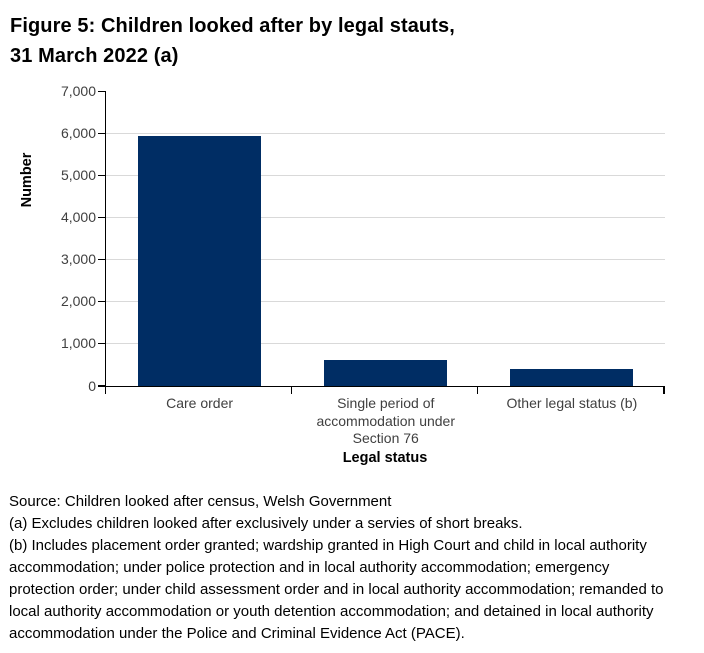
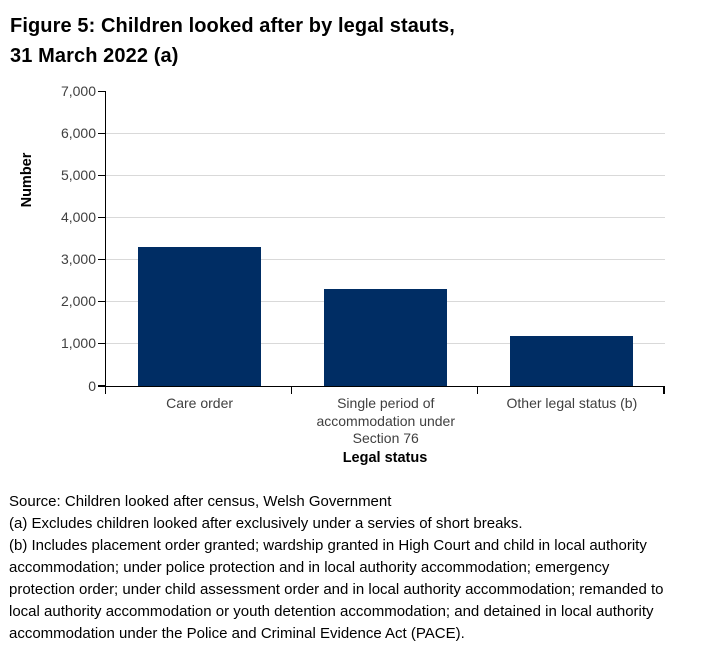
Care order: 6000 -> 3300
Single period of accommodation under Section 76: 600 -> 2300
Other legal status (b): 400 -> 1200
